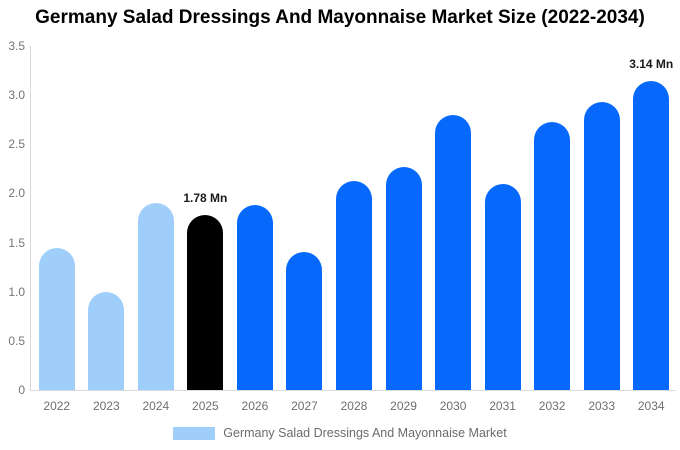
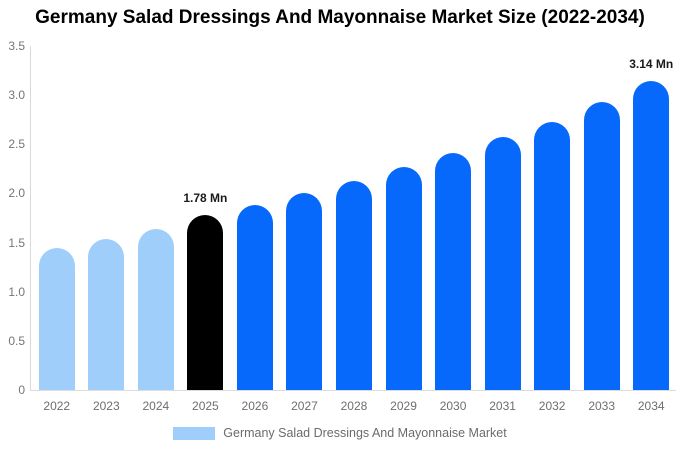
2023: 1.0 -> 1.5
2024: 1.9 -> 1.6
2027: 1.4 -> 2.0
2030: 2.8 -> 2.4
2031: 2.1 -> 2.6
